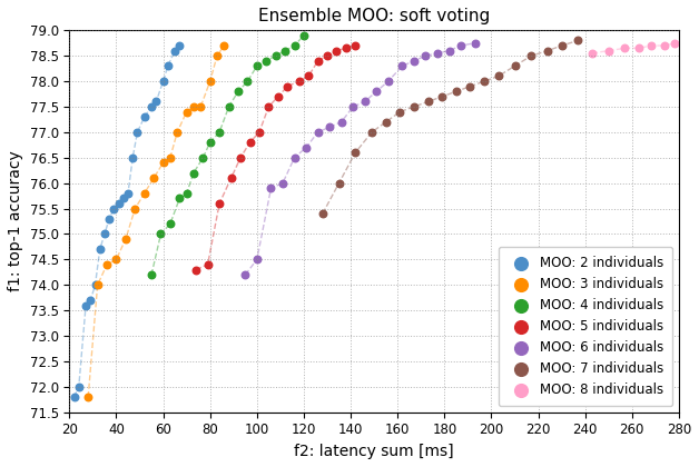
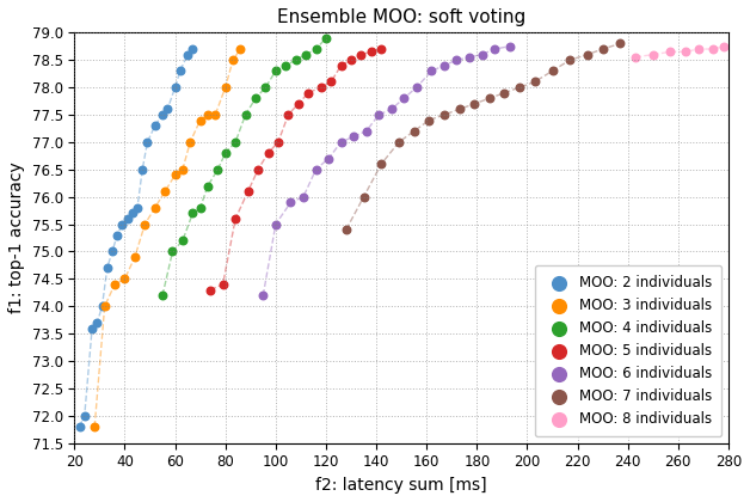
MOO: 6 individuals/100: 74.50 -> 75.50
